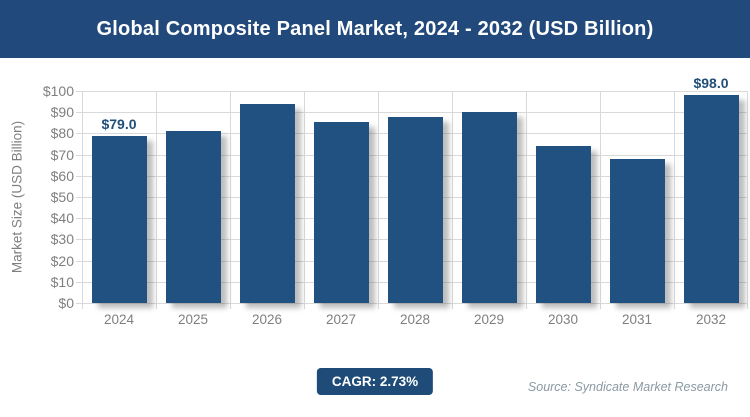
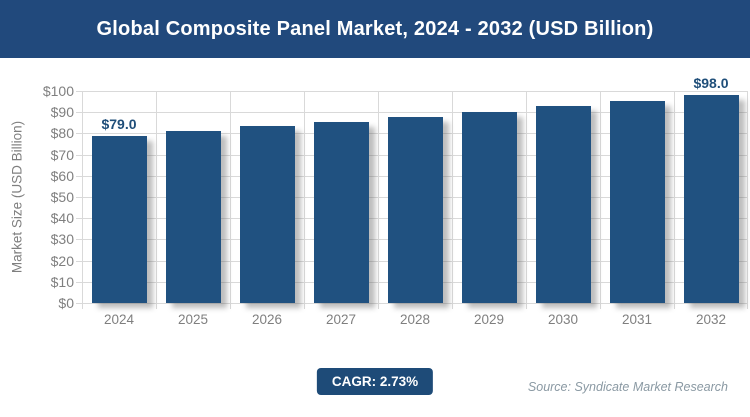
2026: $94 -> $83
2030: $74 -> $93
2031: $68 -> $95
